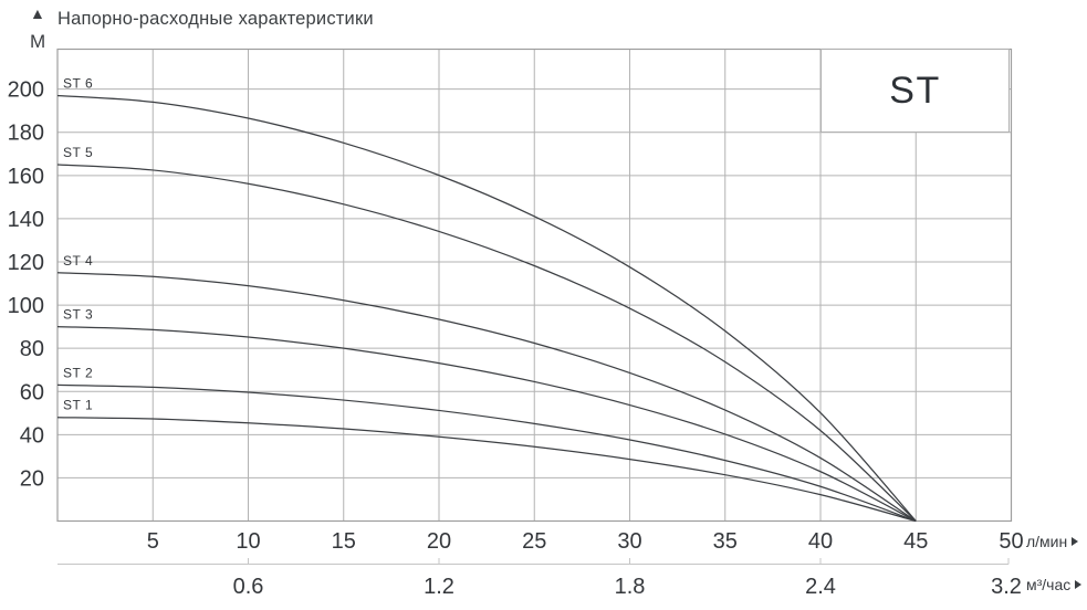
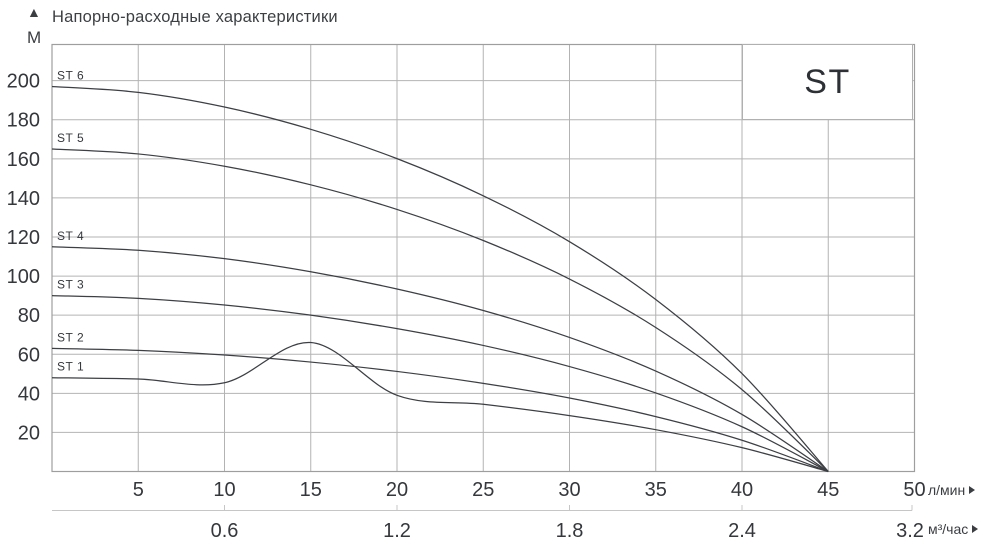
ST 1/15: 43 -> 66
